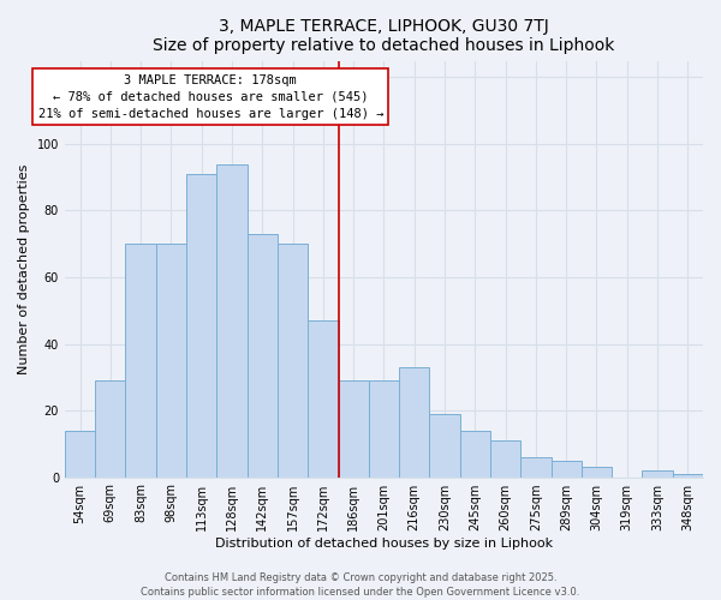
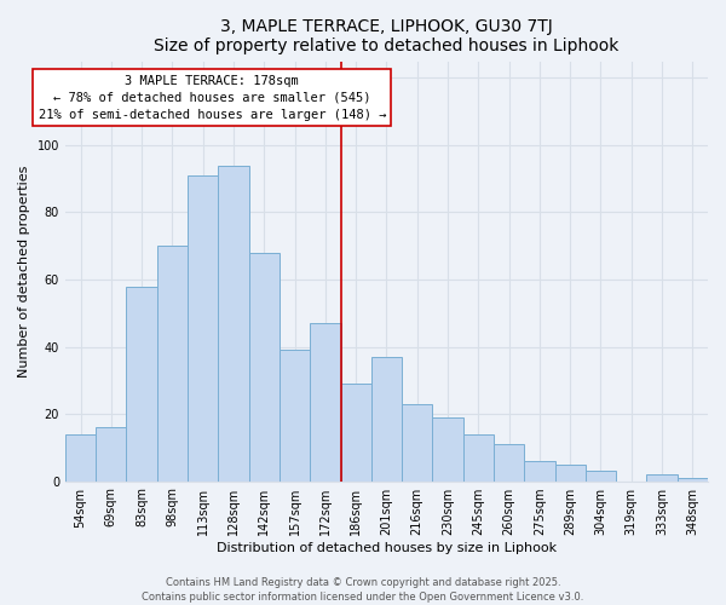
69sqm: 29 -> 16
83sqm: 70 -> 58
142sqm: 73 -> 68
157sqm: 70 -> 39
201sqm: 29 -> 37
216sqm: 33 -> 23
